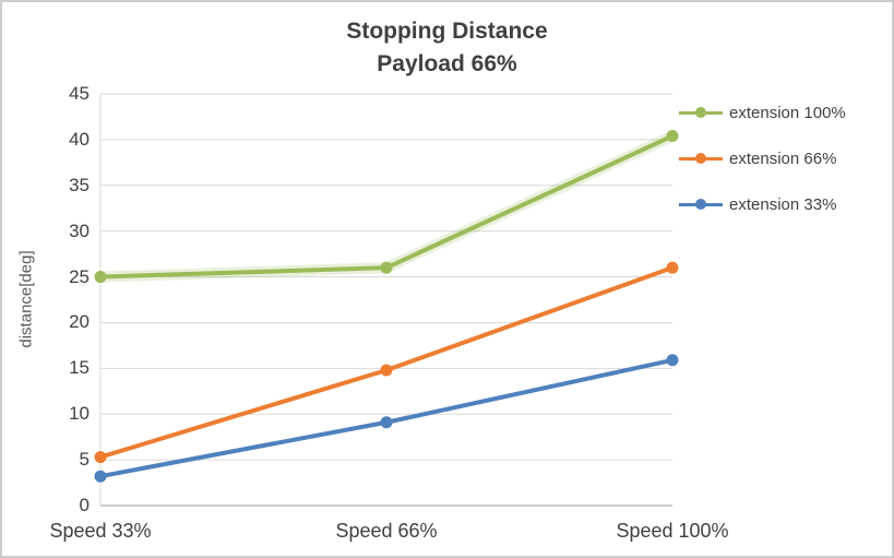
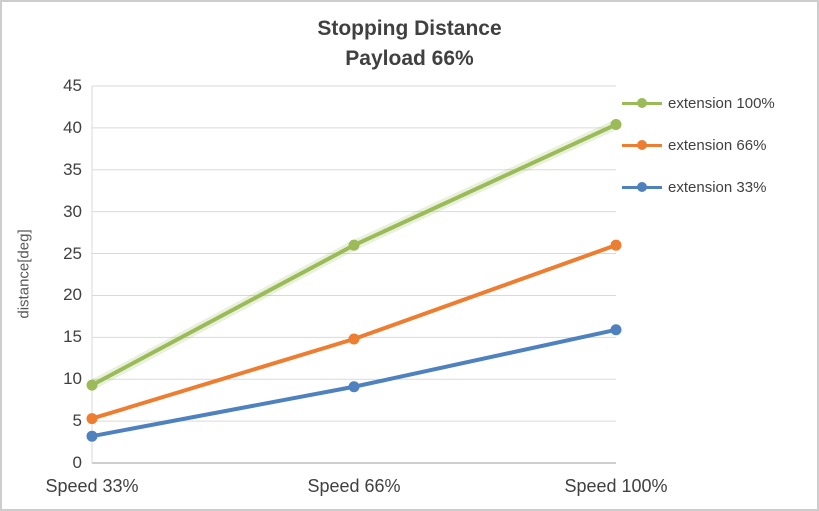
extension 100%/Speed 33%: 25 -> 9
